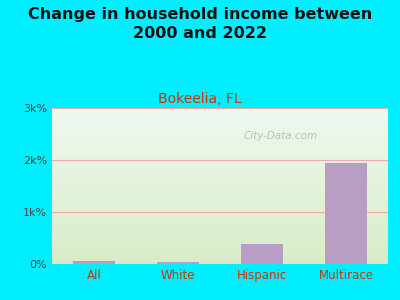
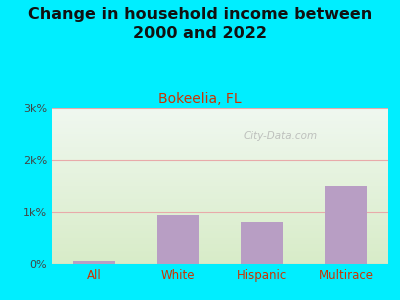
White: 0.04k% -> 0.94k%
Hispanic: 0.38k% -> 0.80k%
Multirace: 1.95k% -> 1.50k%
